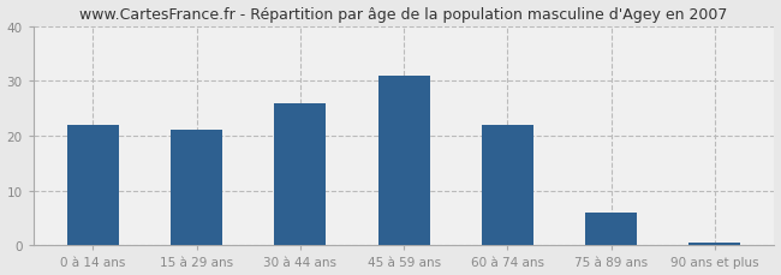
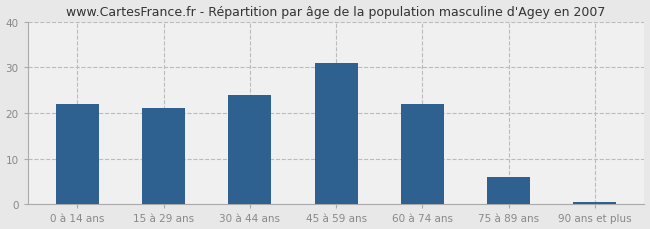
30 à 44 ans: 26.0 -> 24.0
